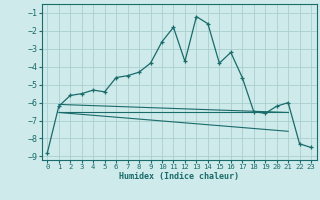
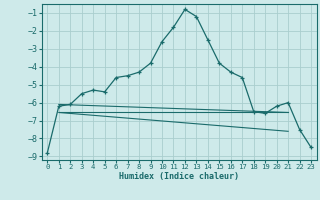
2: -5.6 -> -6.1
12: -3.7 -> -0.8
14: -1.6 -> -2.5
16: -3.2 -> -4.3
22: -8.3 -> -7.5
